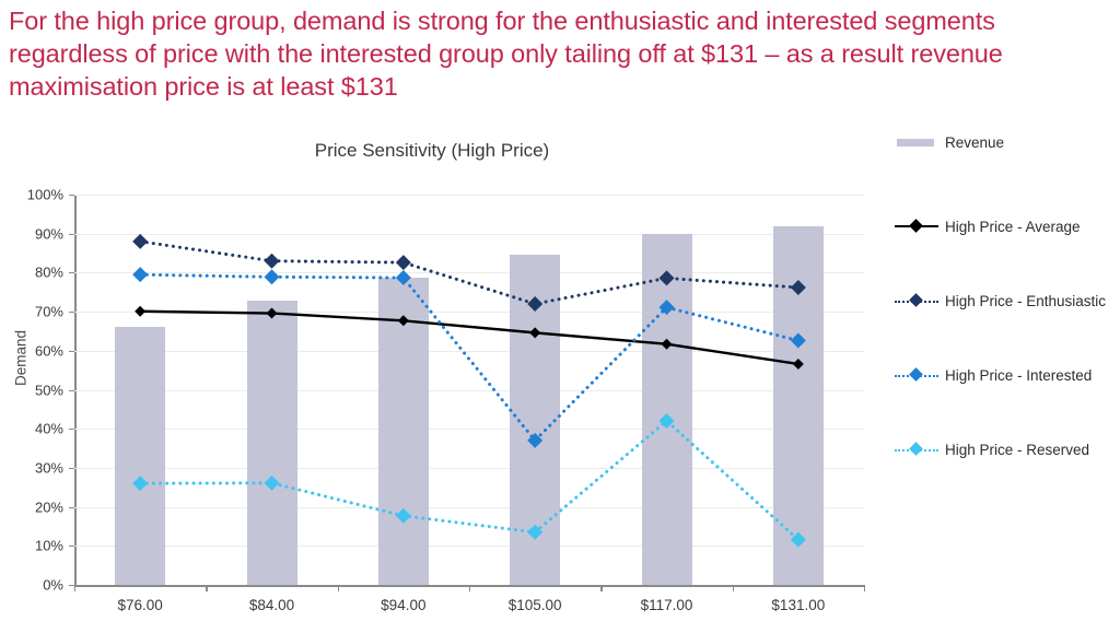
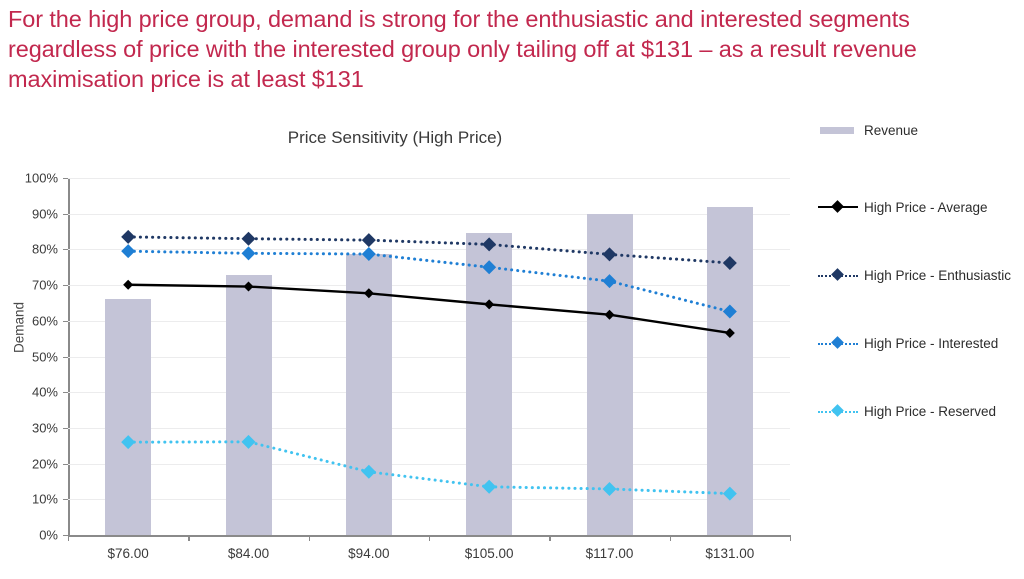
High Price - Enthusiastic/$76.00: 88% -> 84%
High Price - Enthusiastic/$105.00: 72% -> 81%
High Price - Interested/$105.00: 37% -> 75%
High Price - Reserved/$117.00: 42% -> 13%
